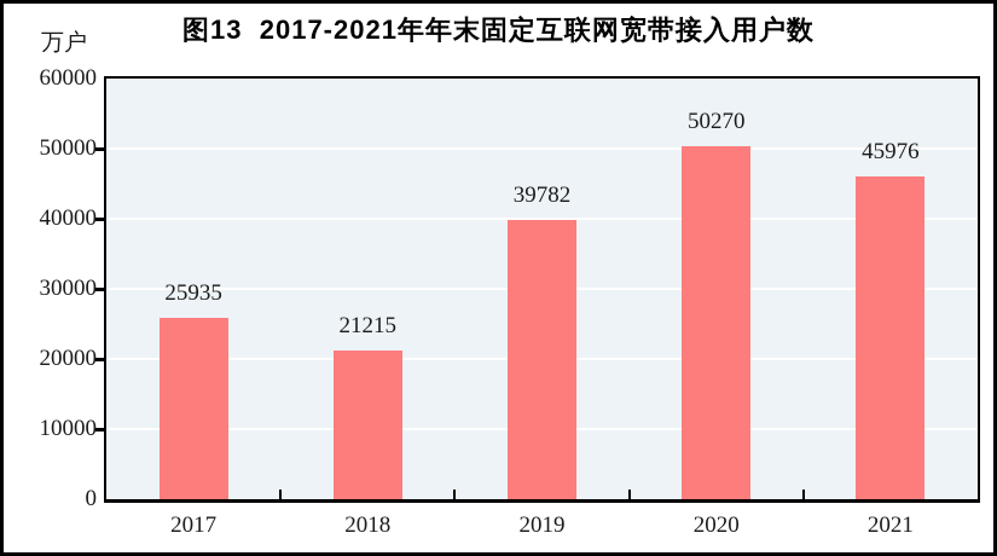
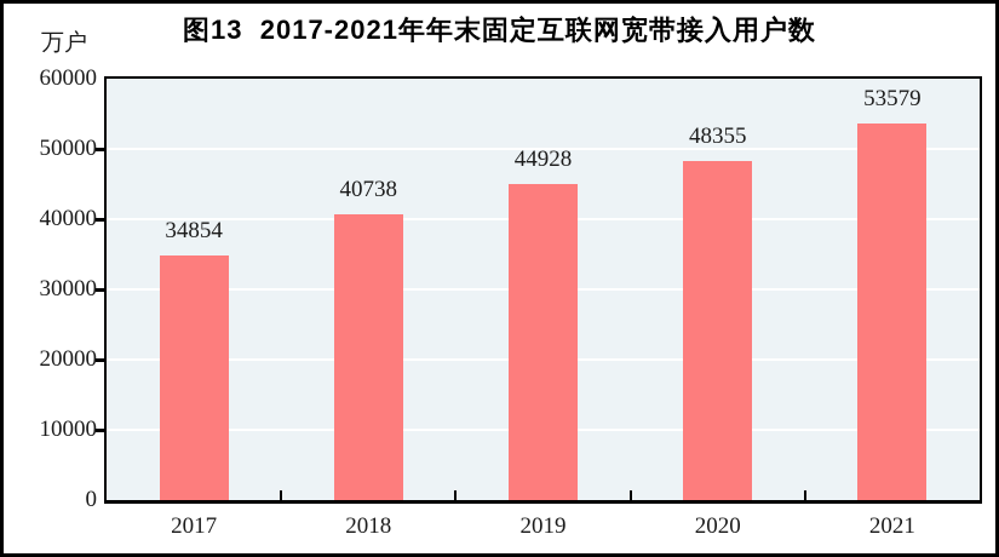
2017: 25935 -> 34854
2018: 21215 -> 40738
2019: 39782 -> 44928
2020: 50270 -> 48355
2021: 45976 -> 53579
